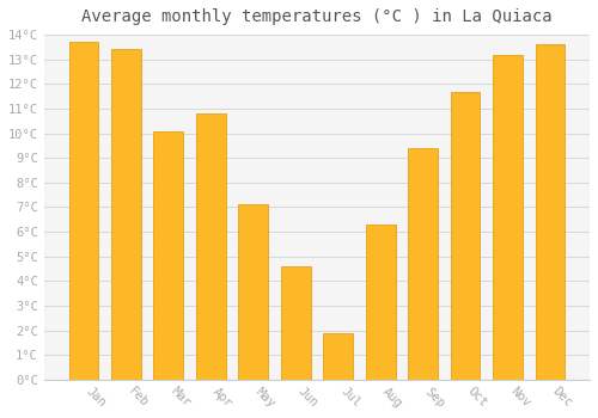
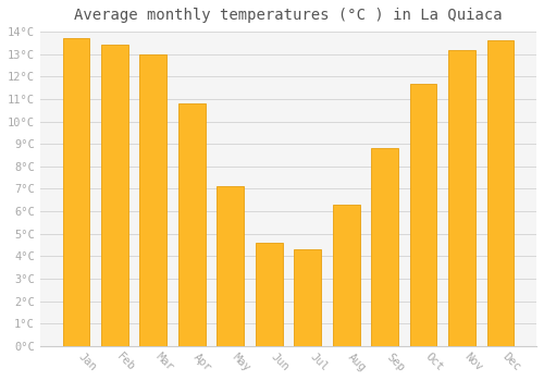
Mar: 10.1°C -> 13.0°C
Jul: 1.9°C -> 4.3°C
Sep: 9.4°C -> 8.8°C
